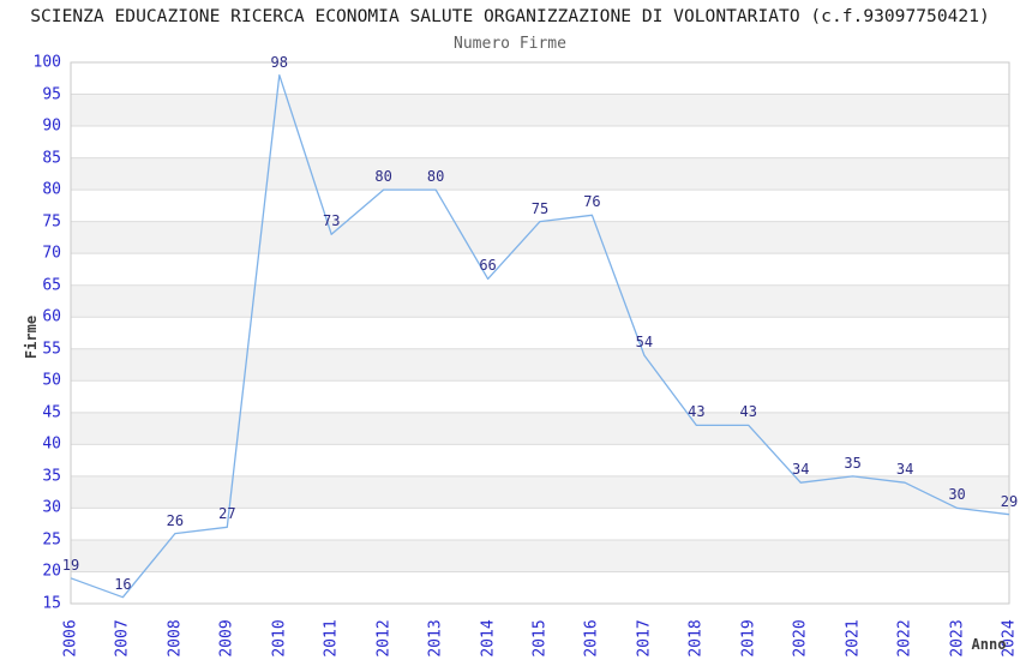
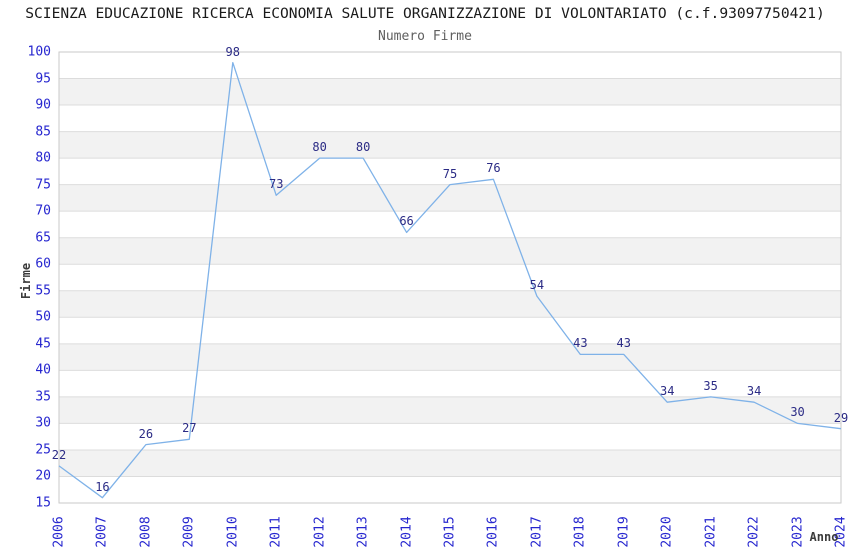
2006: 19 -> 22
